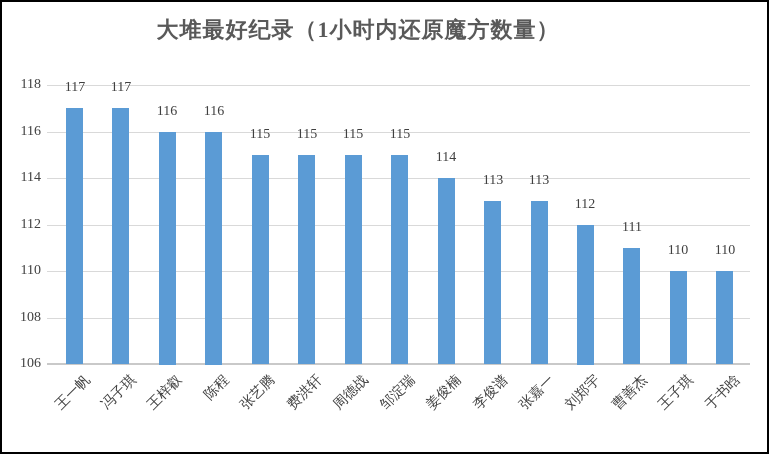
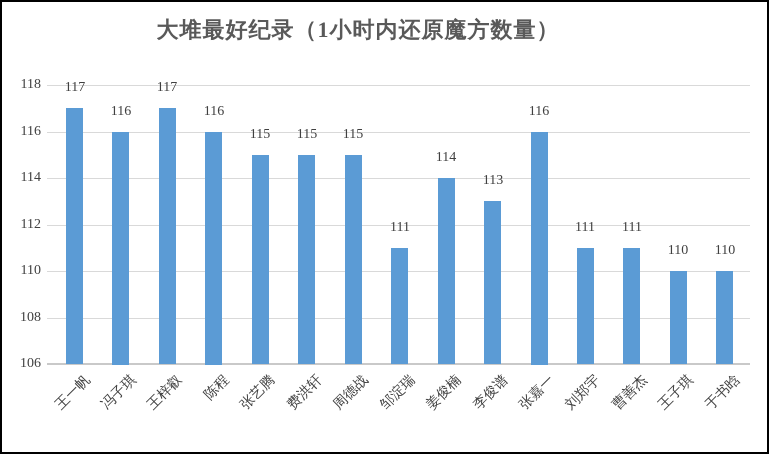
冯子琪: 117 -> 116
王梓叡: 116 -> 117
邹淀瑞: 115 -> 111
张嘉一: 113 -> 116
刘郑宇: 112 -> 111
